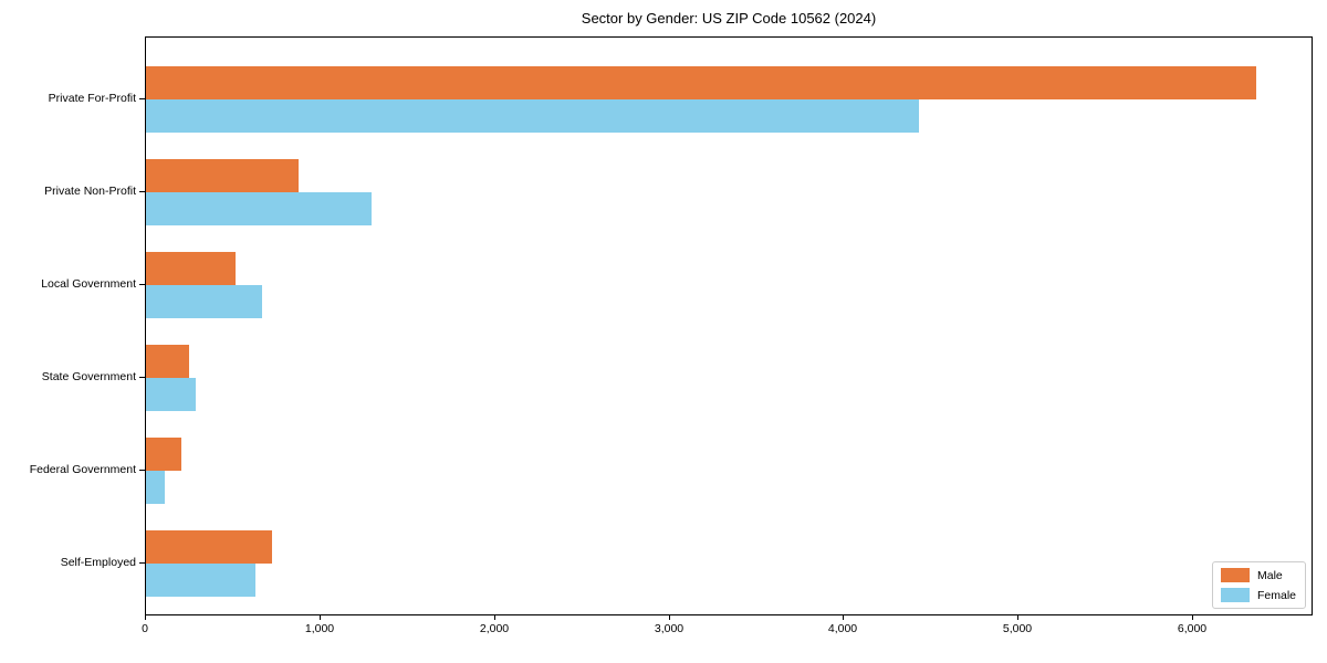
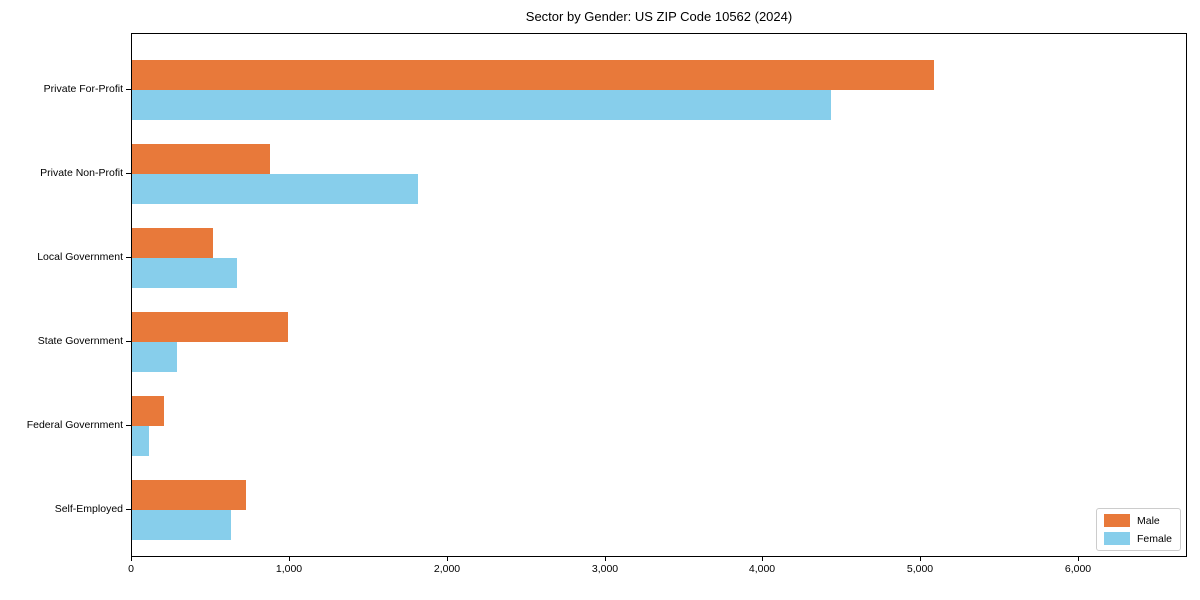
Male/Private For-Profit: 6360 -> 5080
Female/Private Non-Profit: 1290 -> 1810
Male/State Government: 240 -> 990
